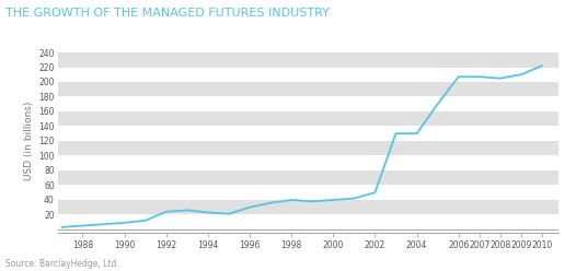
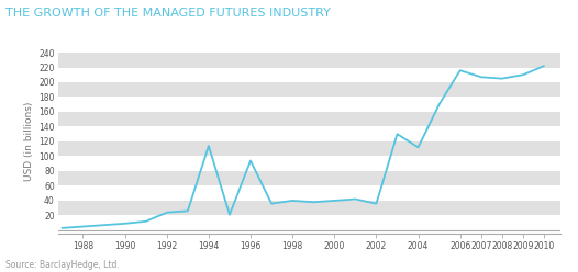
1994: 23 -> 114
1996: 30 -> 94
2002: 50 -> 36
2004: 130 -> 112
2006: 207 -> 216
